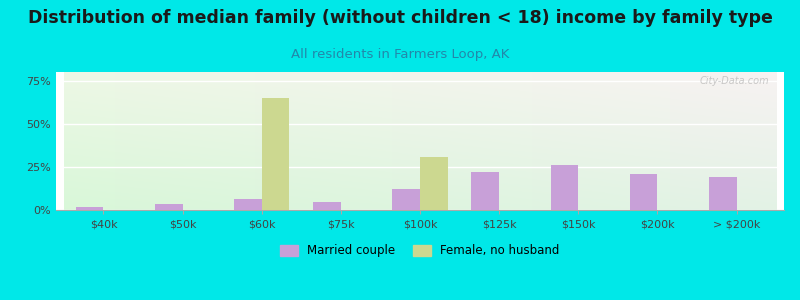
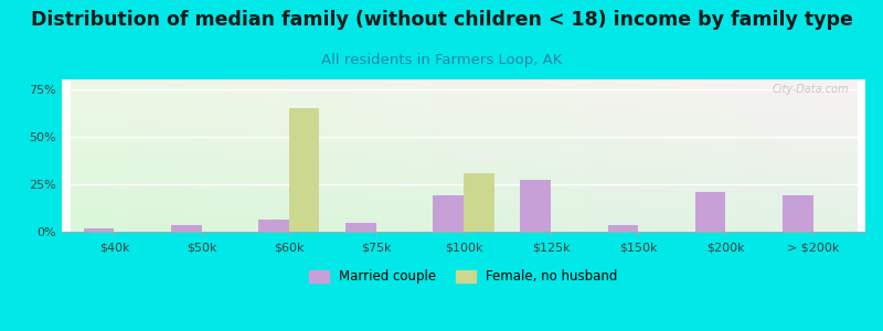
Married couple/$100k: 12% -> 19%
Married couple/$125k: 22% -> 27%
Married couple/$150k: 26% -> 4%
